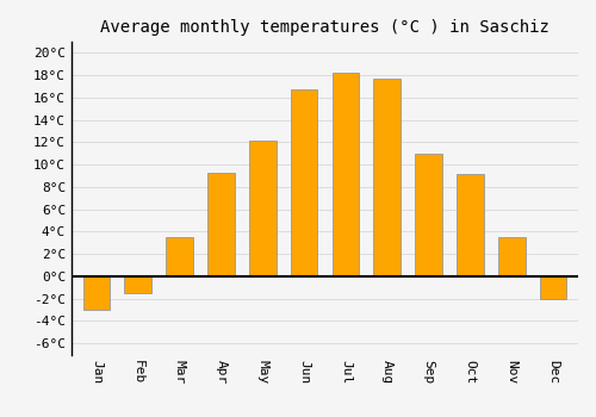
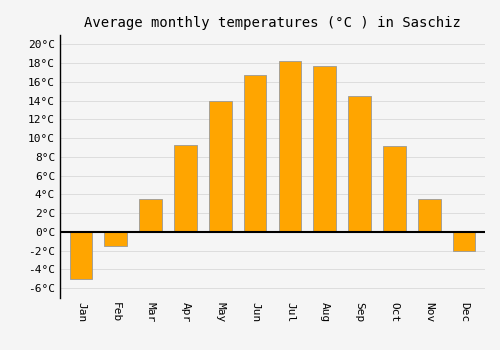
Jan: -3.0°C -> -5.0°C
May: 12.2°C -> 14.0°C
Sep: 11.0°C -> 14.5°C
